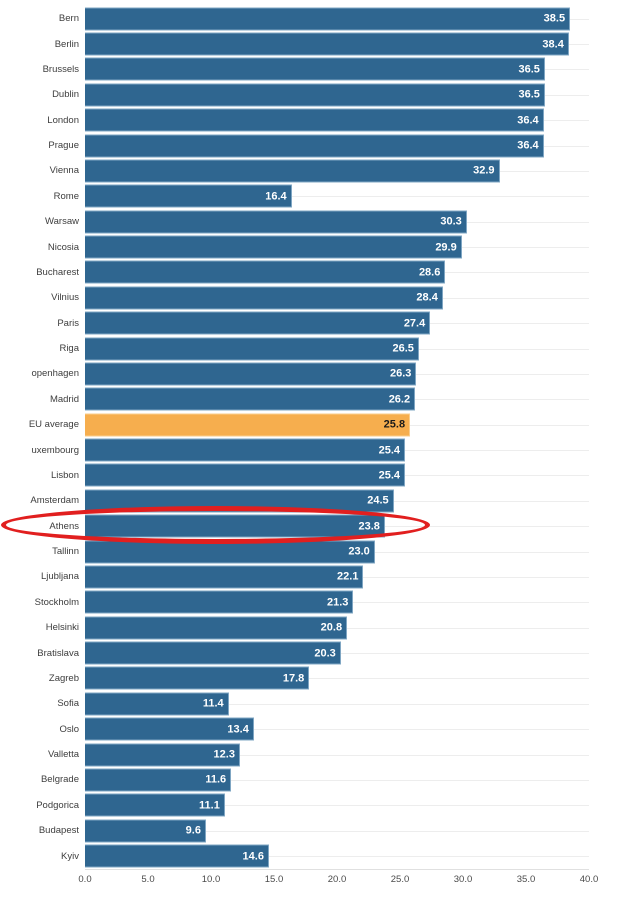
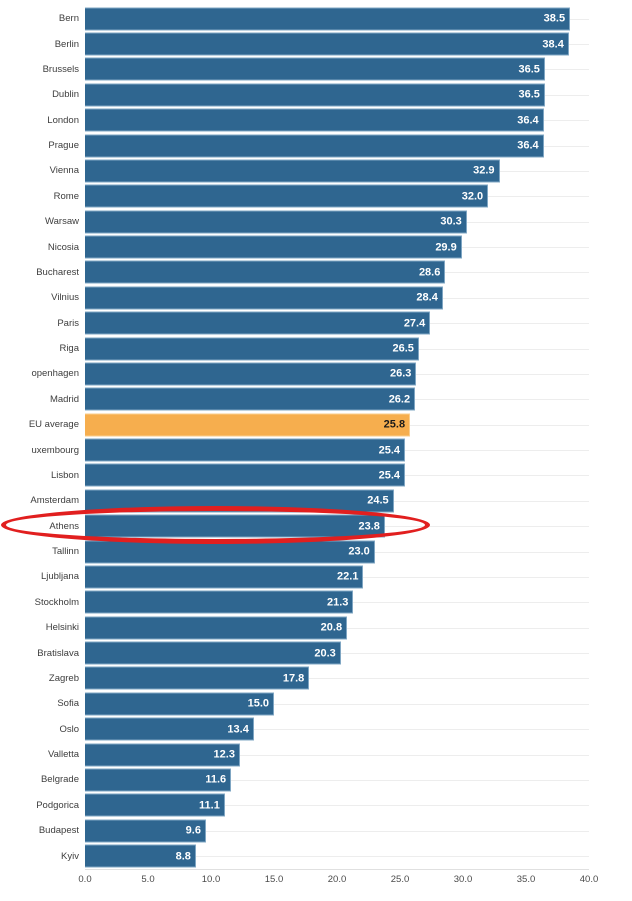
Rome: 16.4 -> 32.0
Sofia: 11.4 -> 15.0
Kyiv: 14.6 -> 8.8
